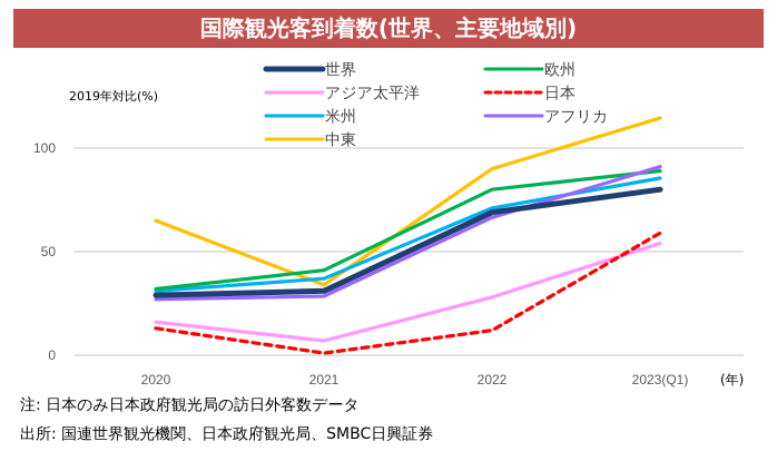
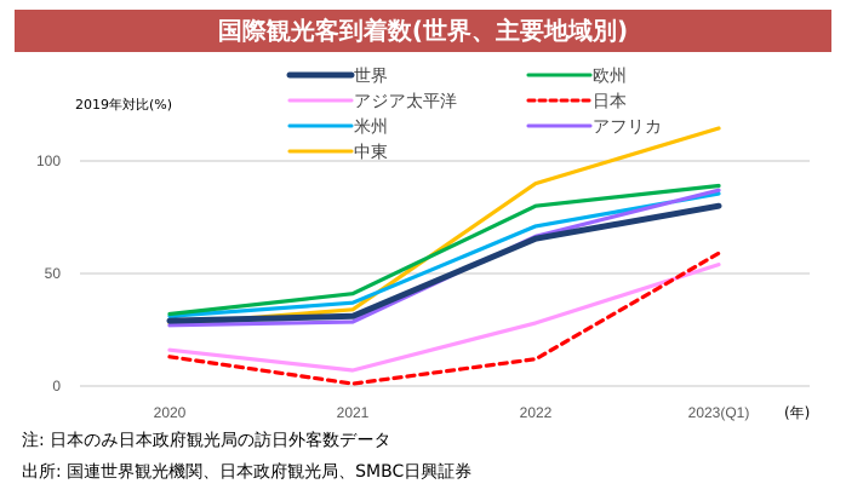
中東/2020: 65 -> 28
世界/2022: 69 -> 66
アフリカ/2023(Q1): 91 -> 87
